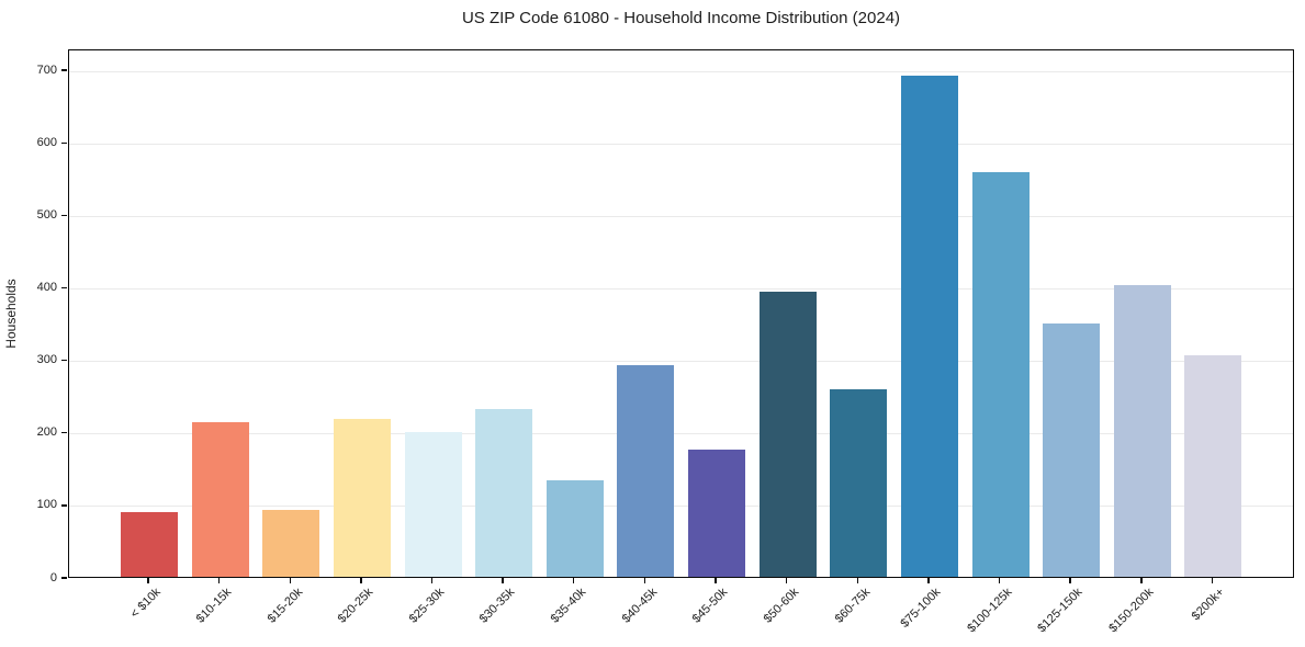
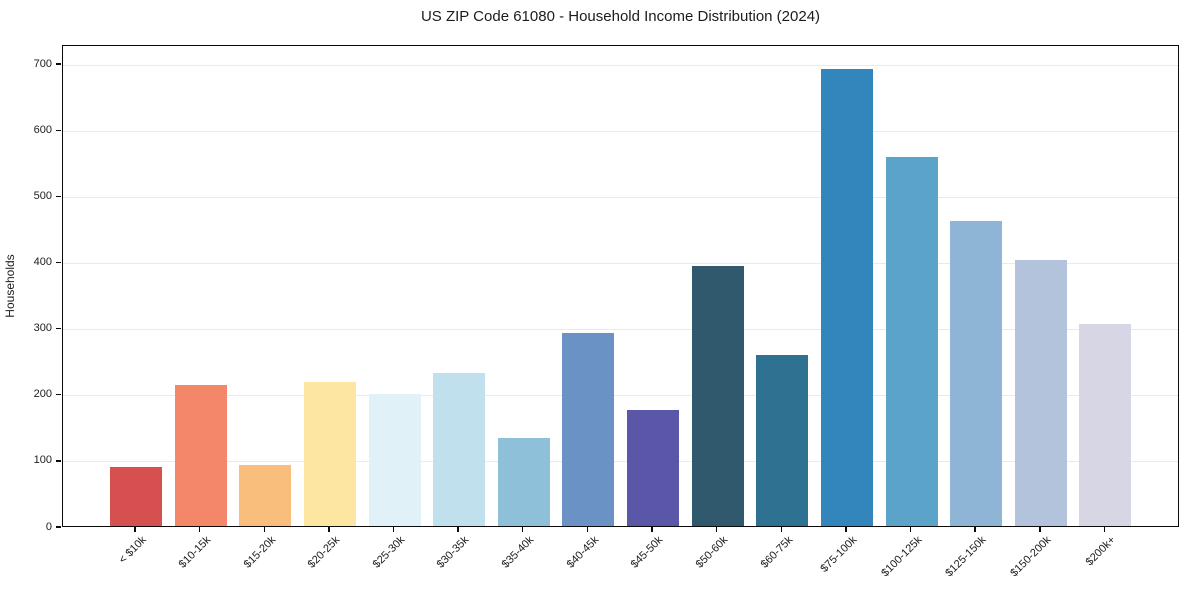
$125-150k: 350 -> 460
